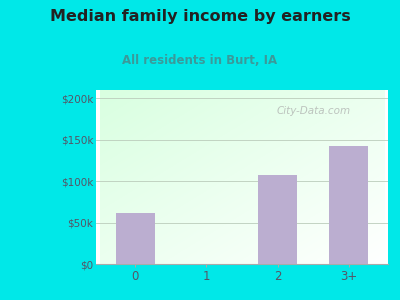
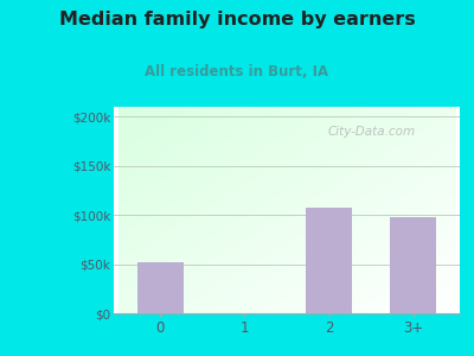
0: $62k -> $52k
3+: $143k -> $98k
